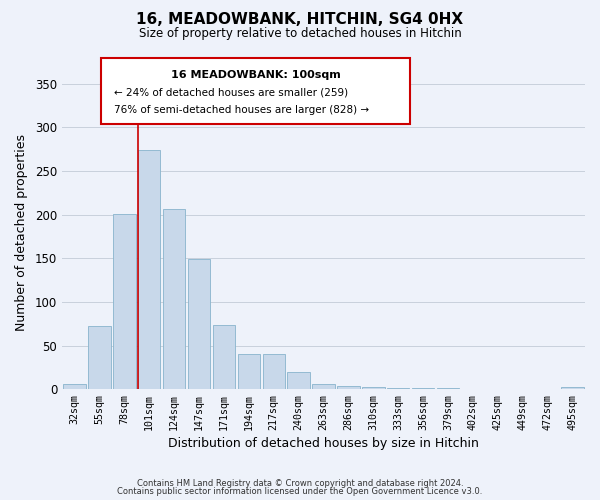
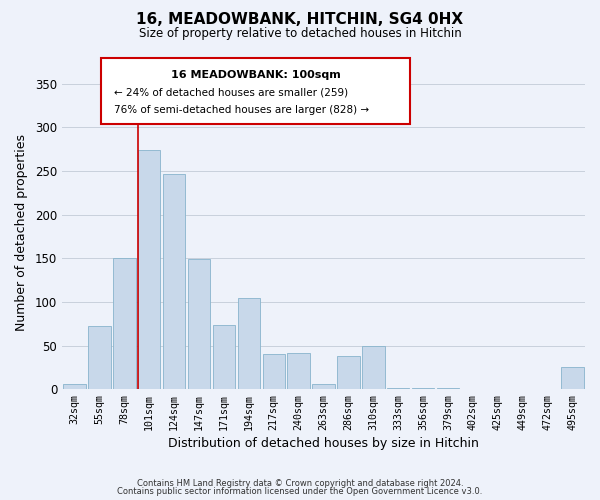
78sqm: 201 -> 150
124sqm: 206 -> 246
194sqm: 40 -> 104
240sqm: 20 -> 42
286sqm: 4 -> 38
310sqm: 2 -> 50
495sqm: 2 -> 26
